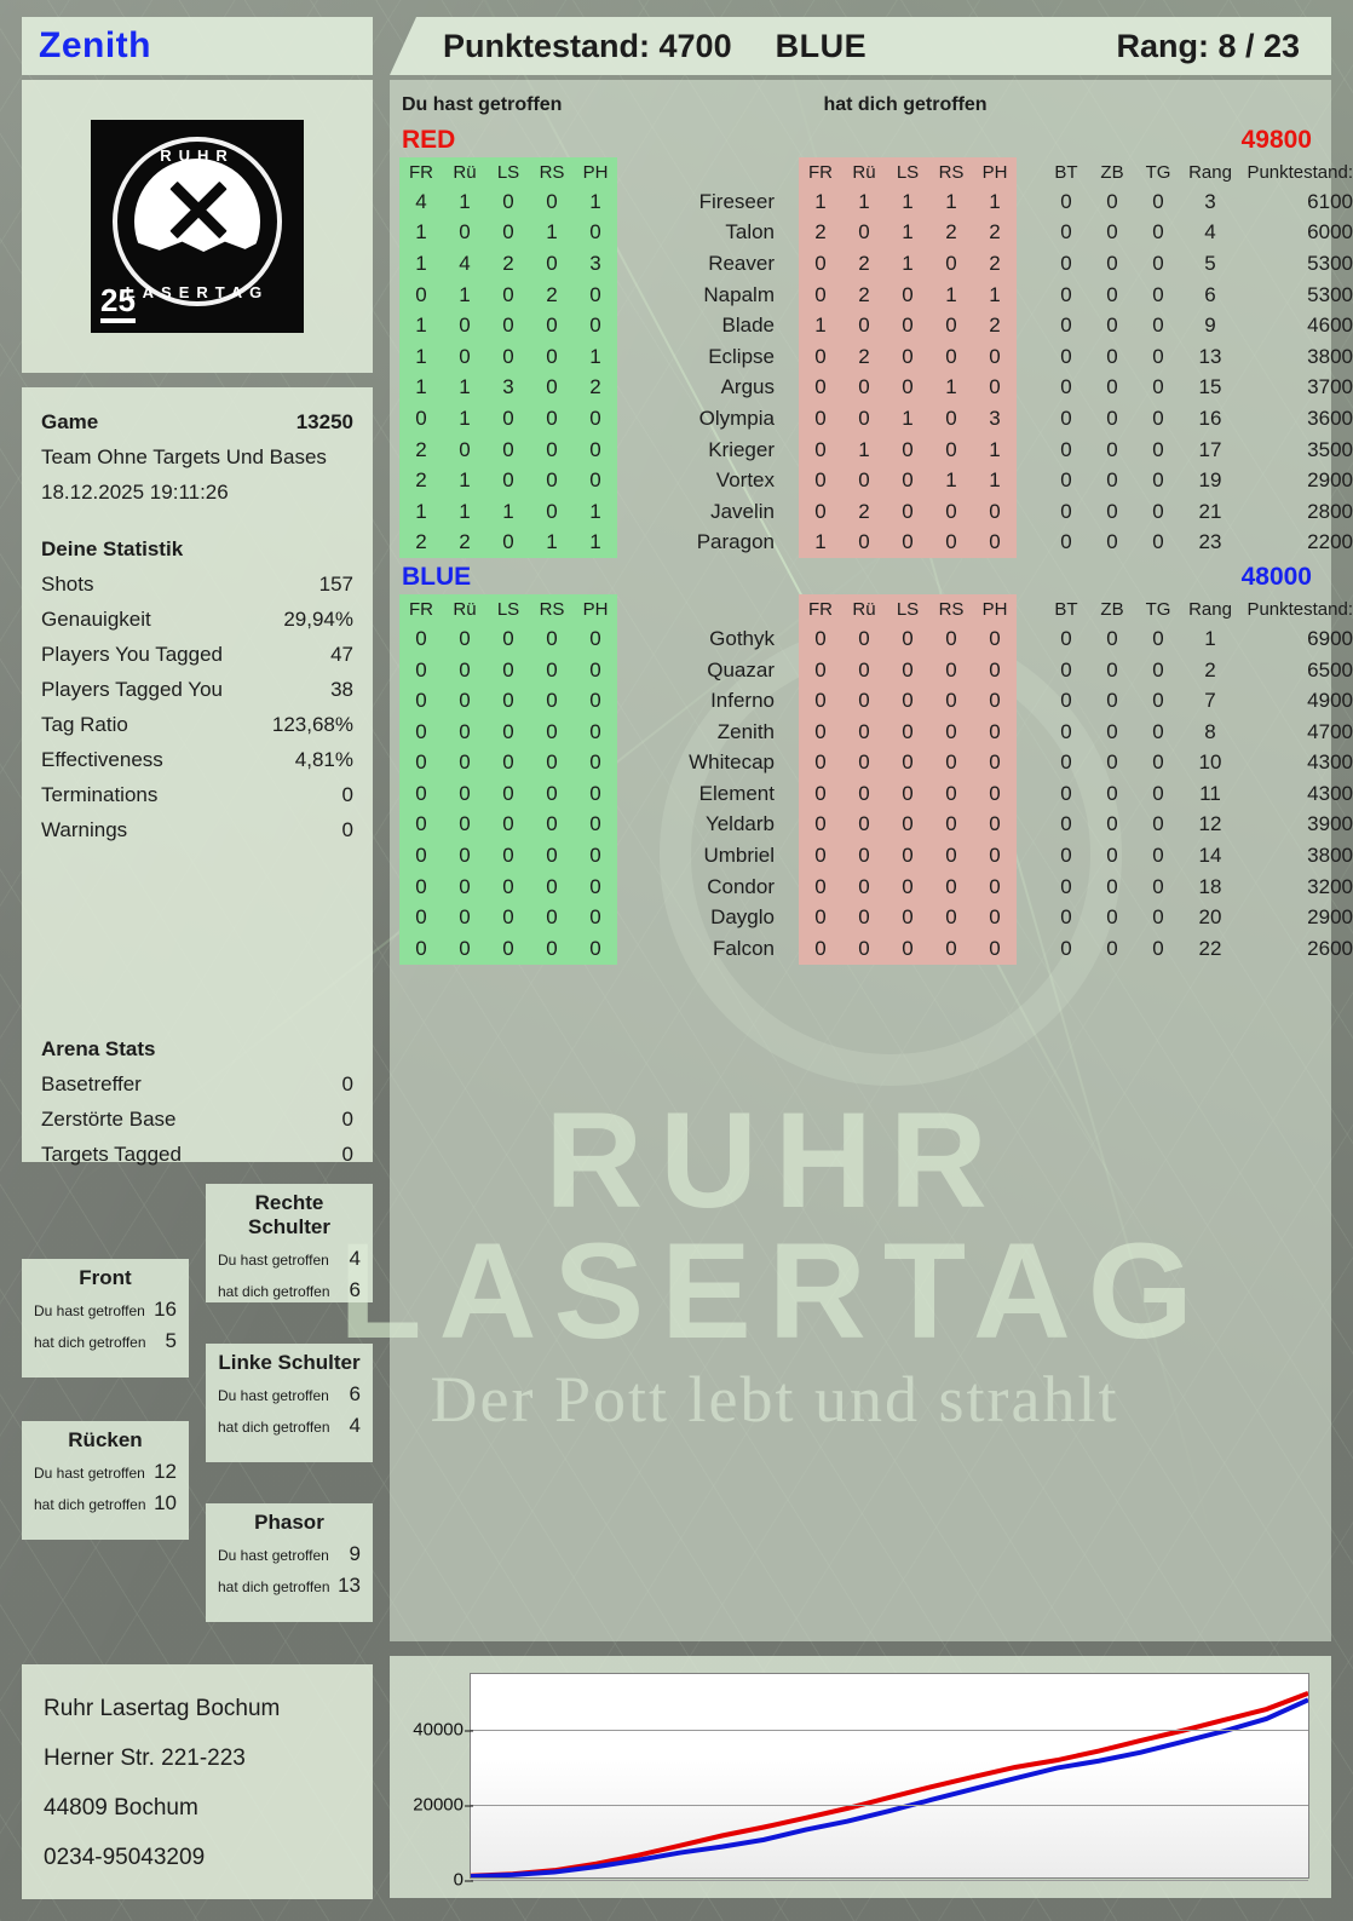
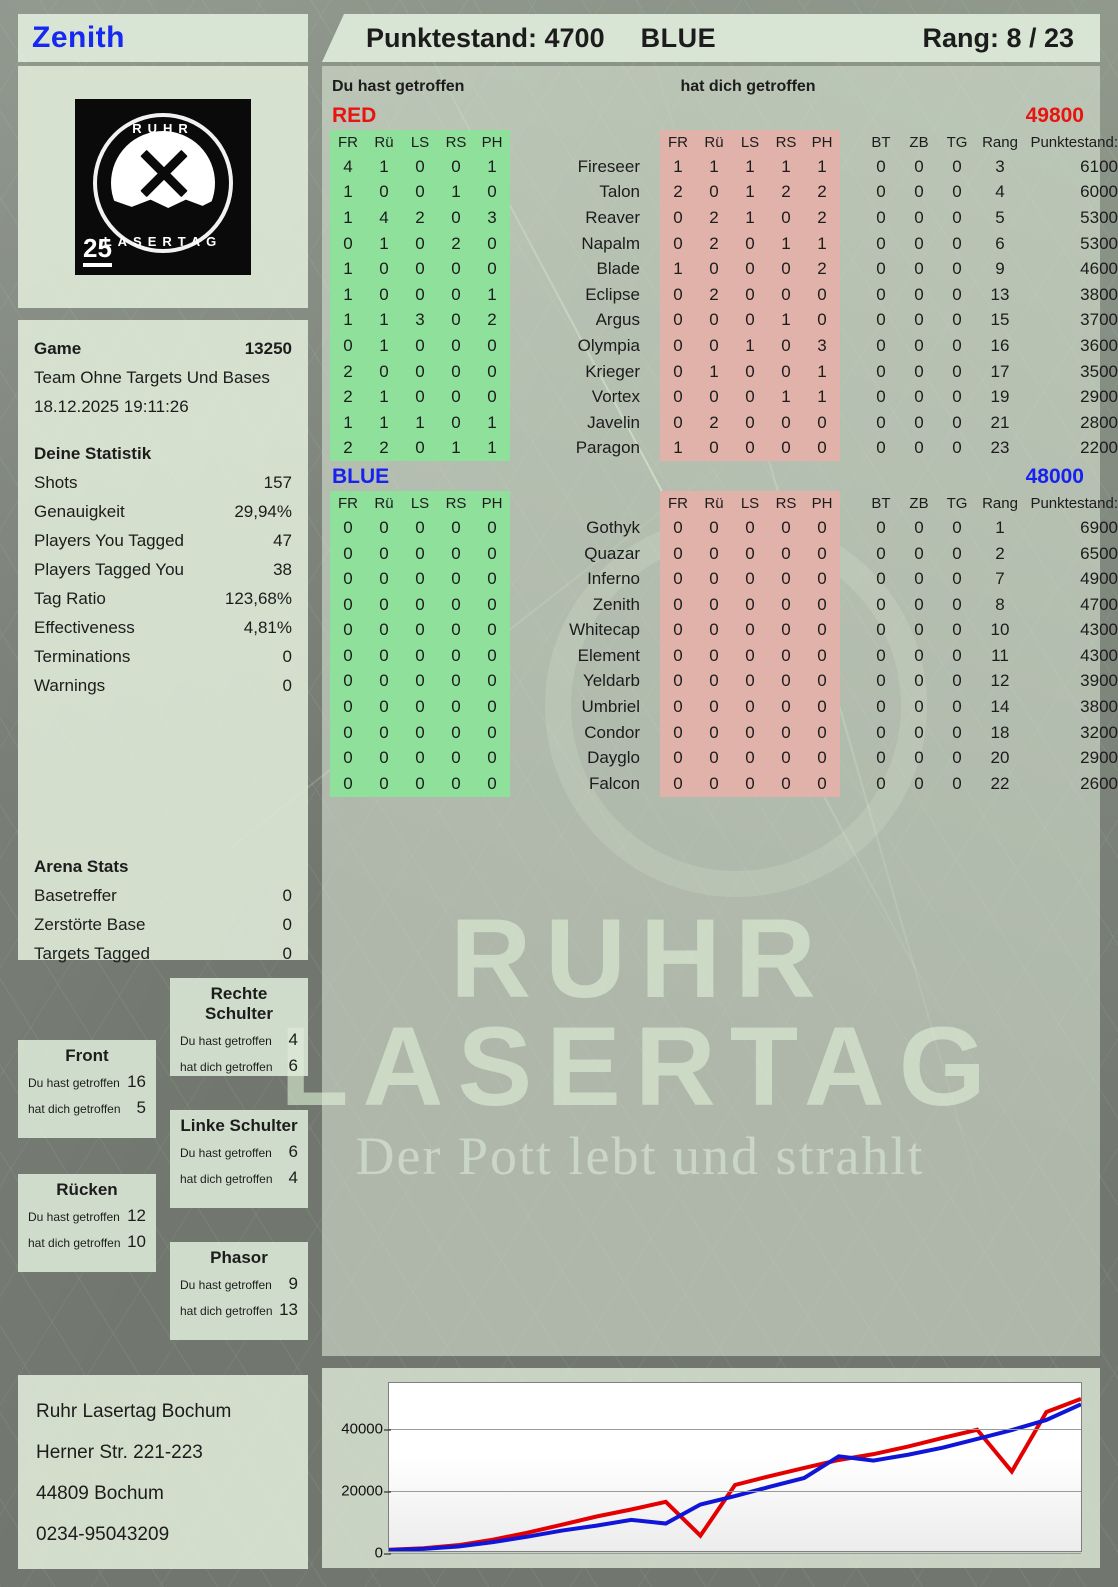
BLUE/8: 13000 -> 9000
RED/9: 19000 -> 5000
BLUE/13: 27000 -> 31000
RED/18: 43000 -> 26000
